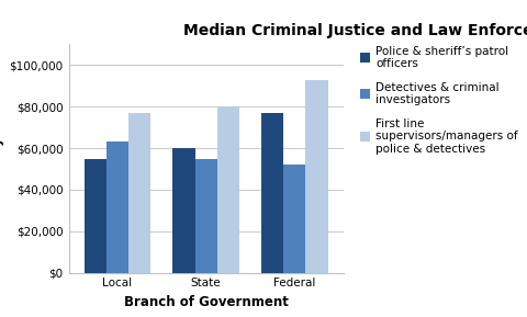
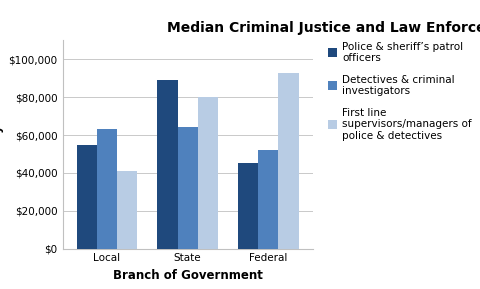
First line supervisors/managers of police & detectives/Local: $77,000 -> $41,000
Police & sheriff’s patrol officers/State: $60,000 -> $89,000
Detectives & criminal investigators/State: $55,000 -> $64,000
Police & sheriff’s patrol officers/Federal: $77,000 -> $45,000
